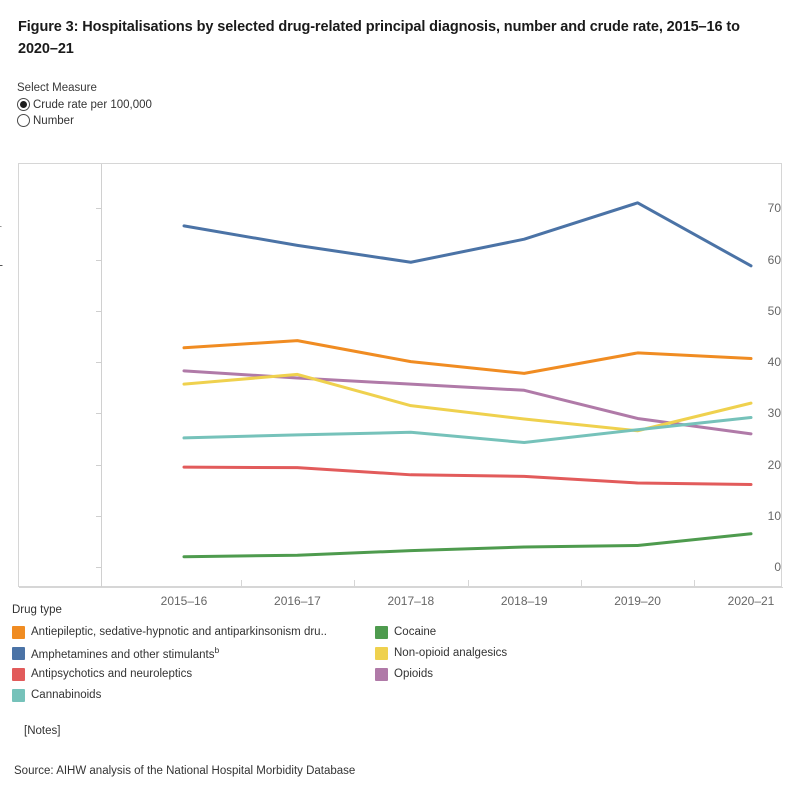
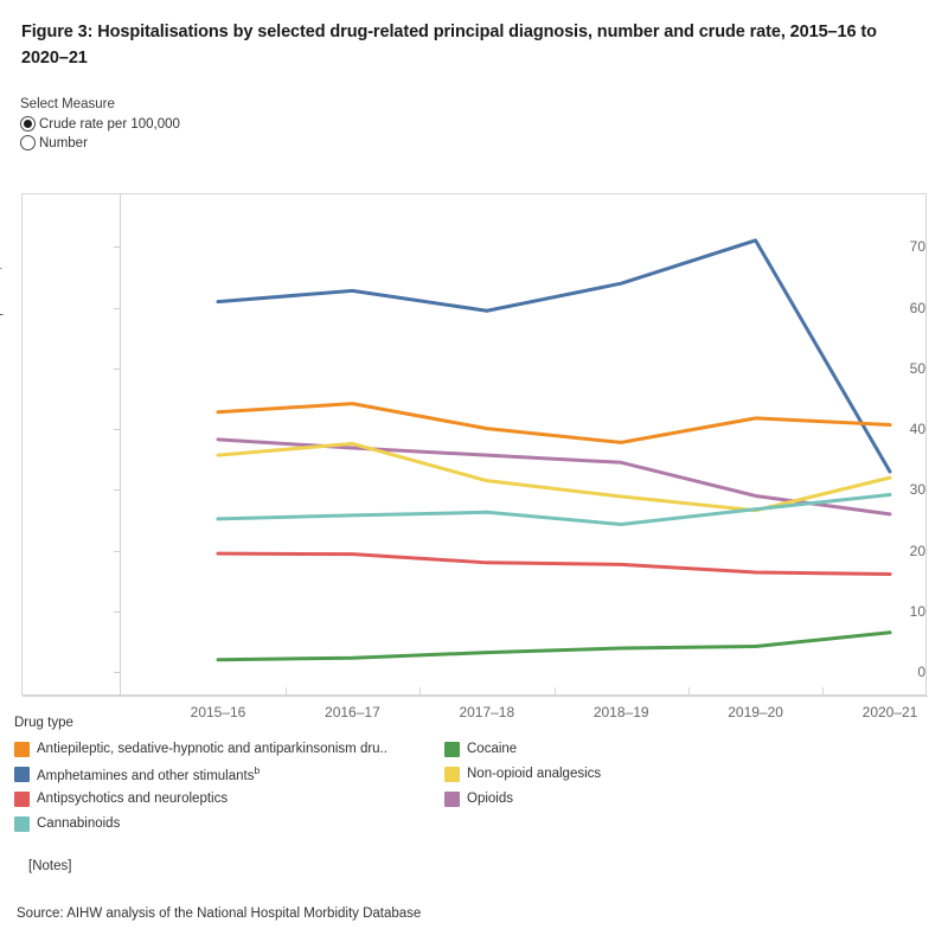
Amphetamines and other stimulants/2015–16: 67 -> 61
Amphetamines and other stimulants/2020–21: 59 -> 33
